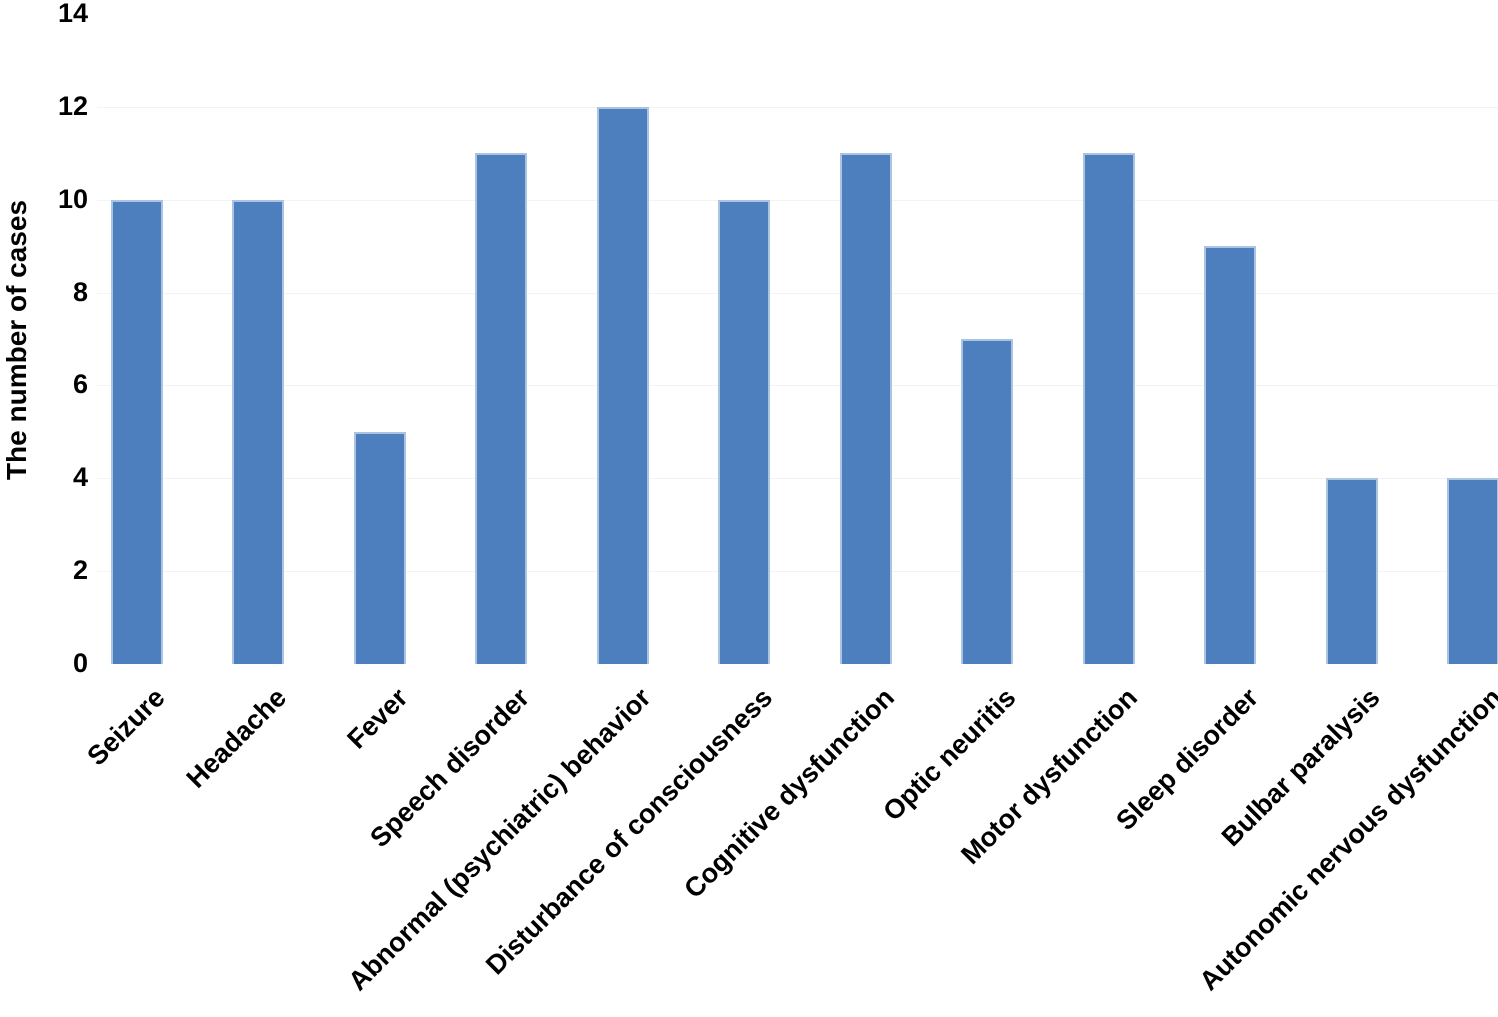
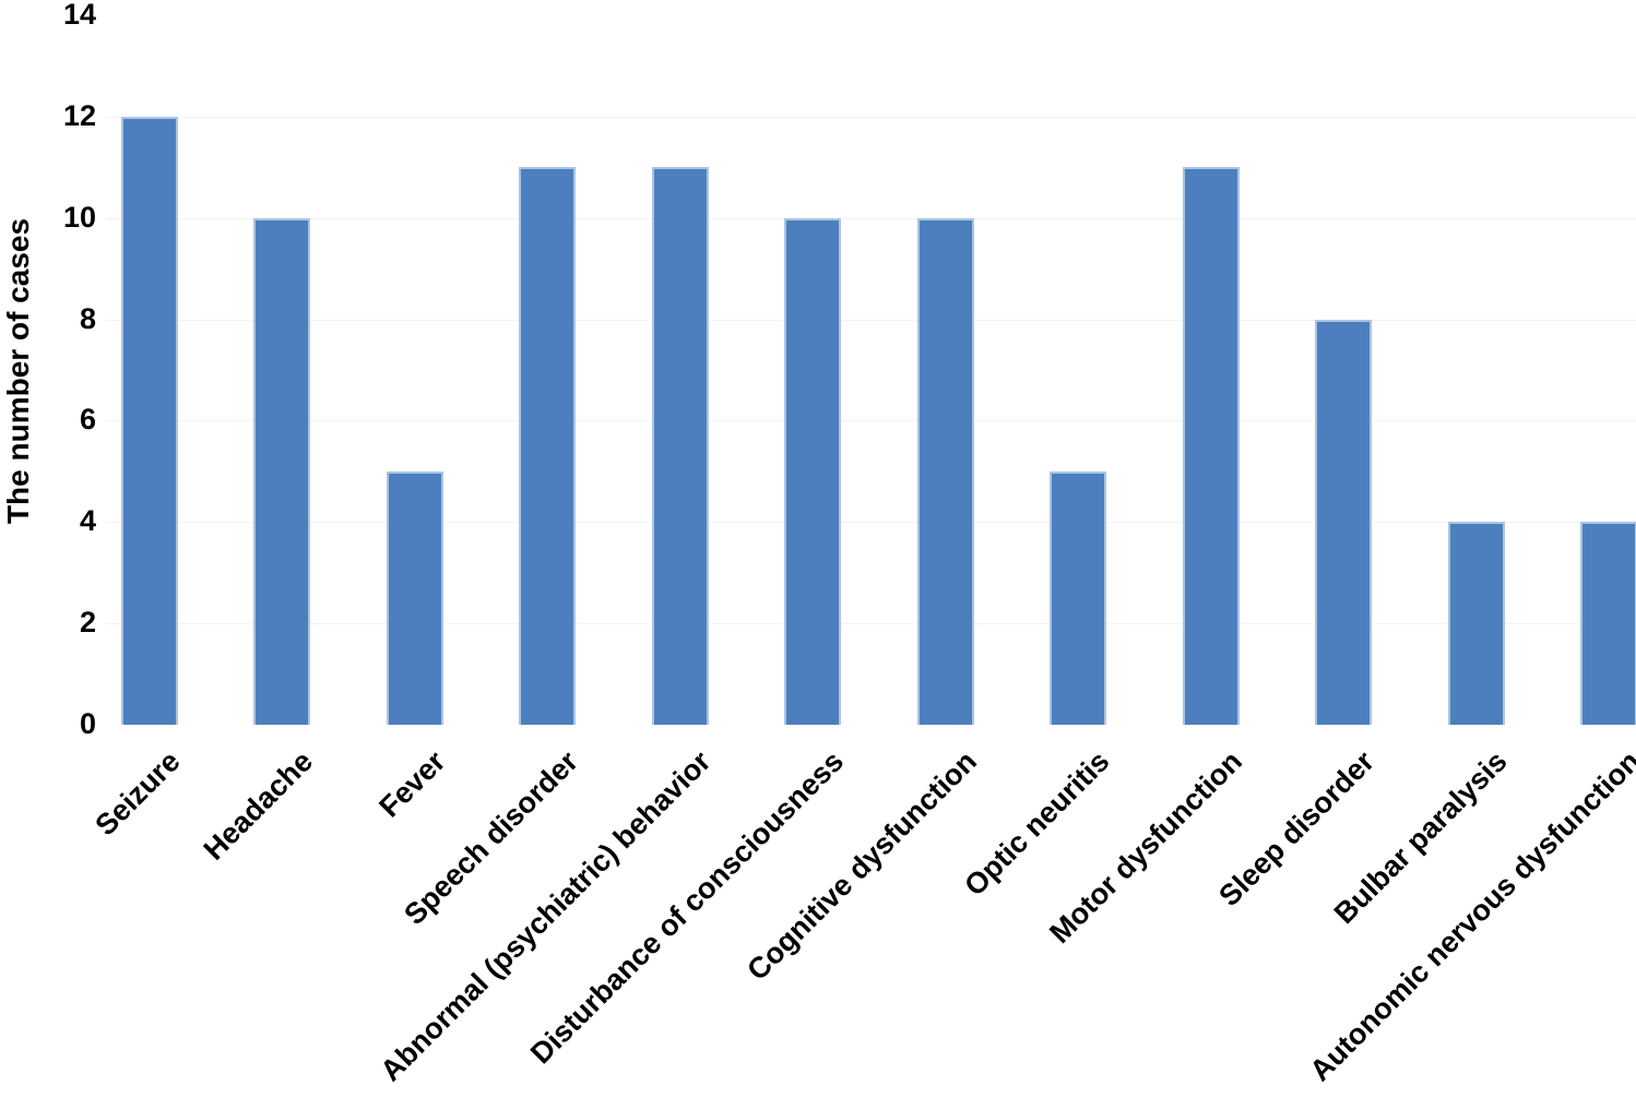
Seizure: 10 -> 12
Abnormal (psychiatric) behavior: 12 -> 11
Cognitive dysfunction: 11 -> 10
Optic neuritis: 7 -> 5
Sleep disorder: 9 -> 8
